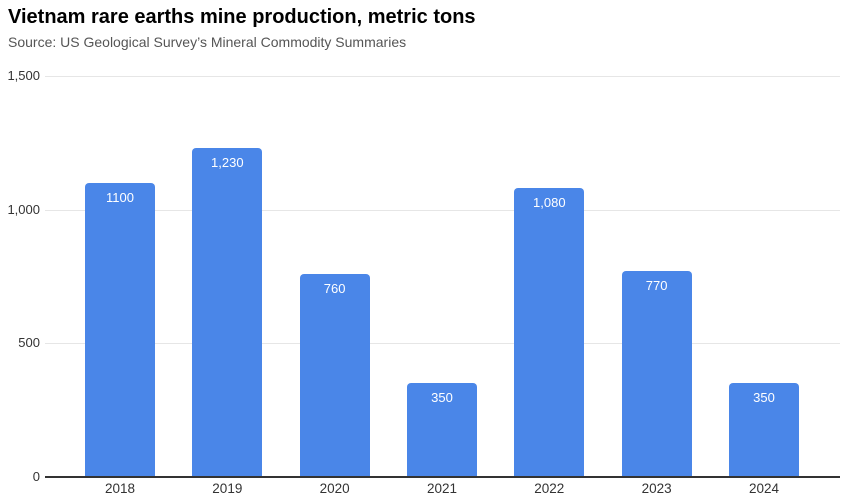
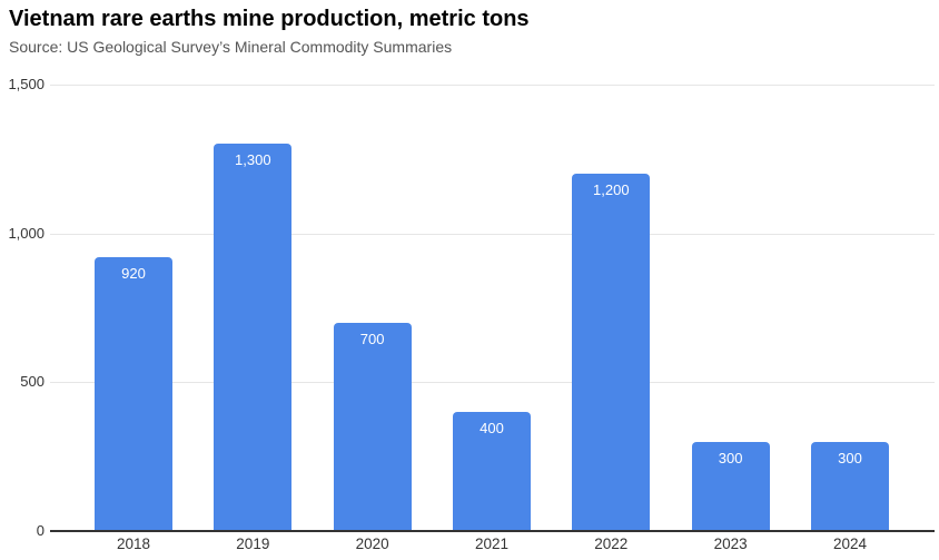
2018: 1100 -> 920
2019: 1,230 -> 1,300
2020: 760 -> 700
2021: 350 -> 400
2022: 1,080 -> 1,200
2023: 770 -> 300
2024: 350 -> 300
